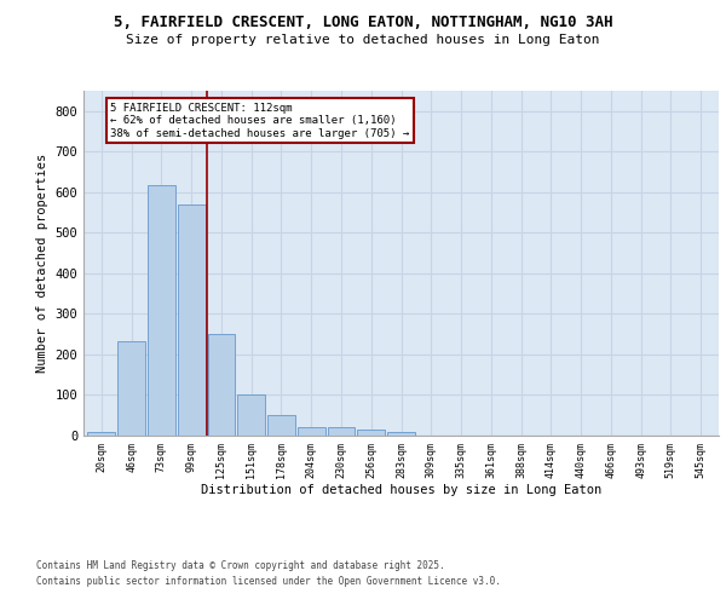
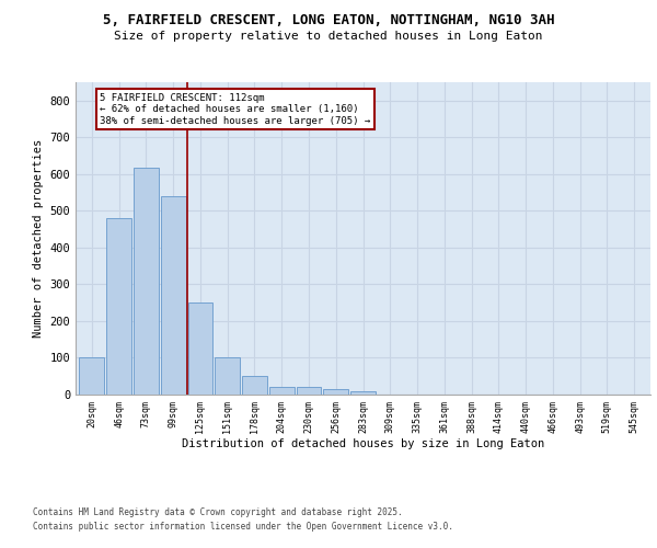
20sqm: 10 -> 100
46sqm: 233 -> 480
99sqm: 570 -> 540
